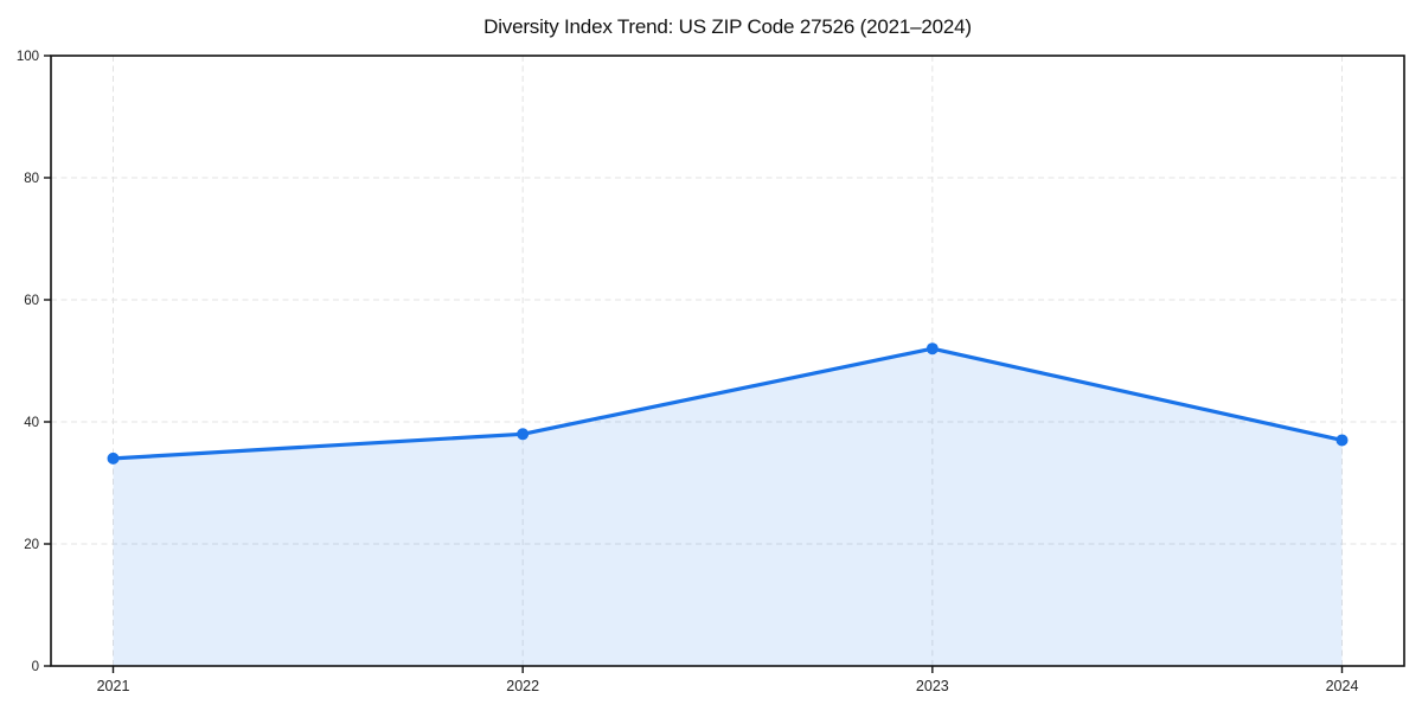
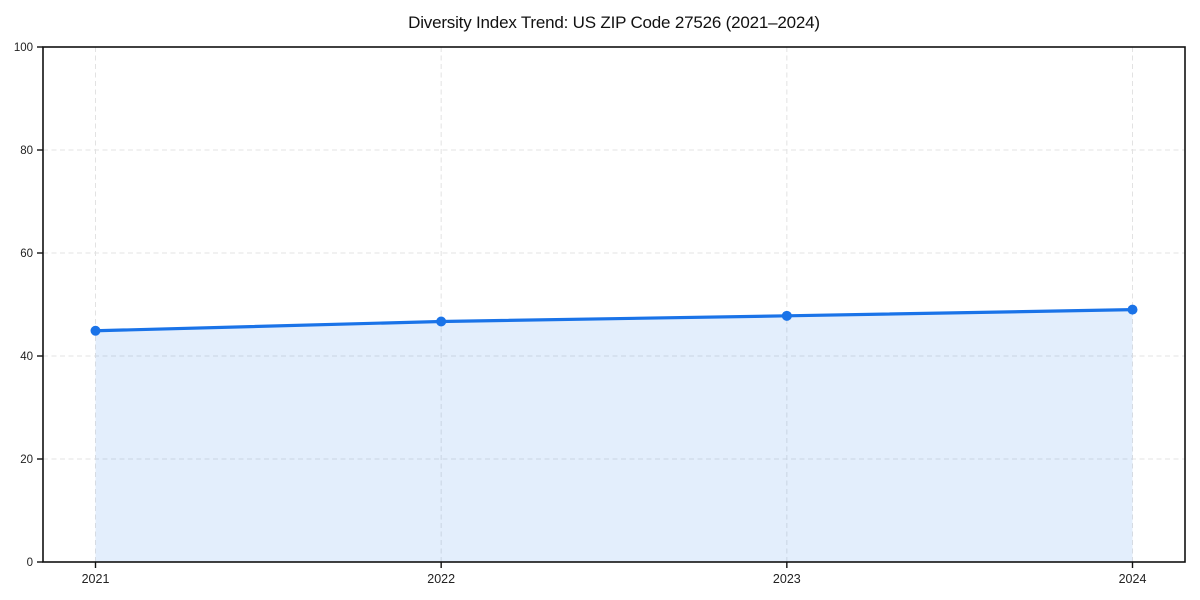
2021: 34 -> 45
2022: 38 -> 47
2023: 52 -> 48
2024: 37 -> 49
